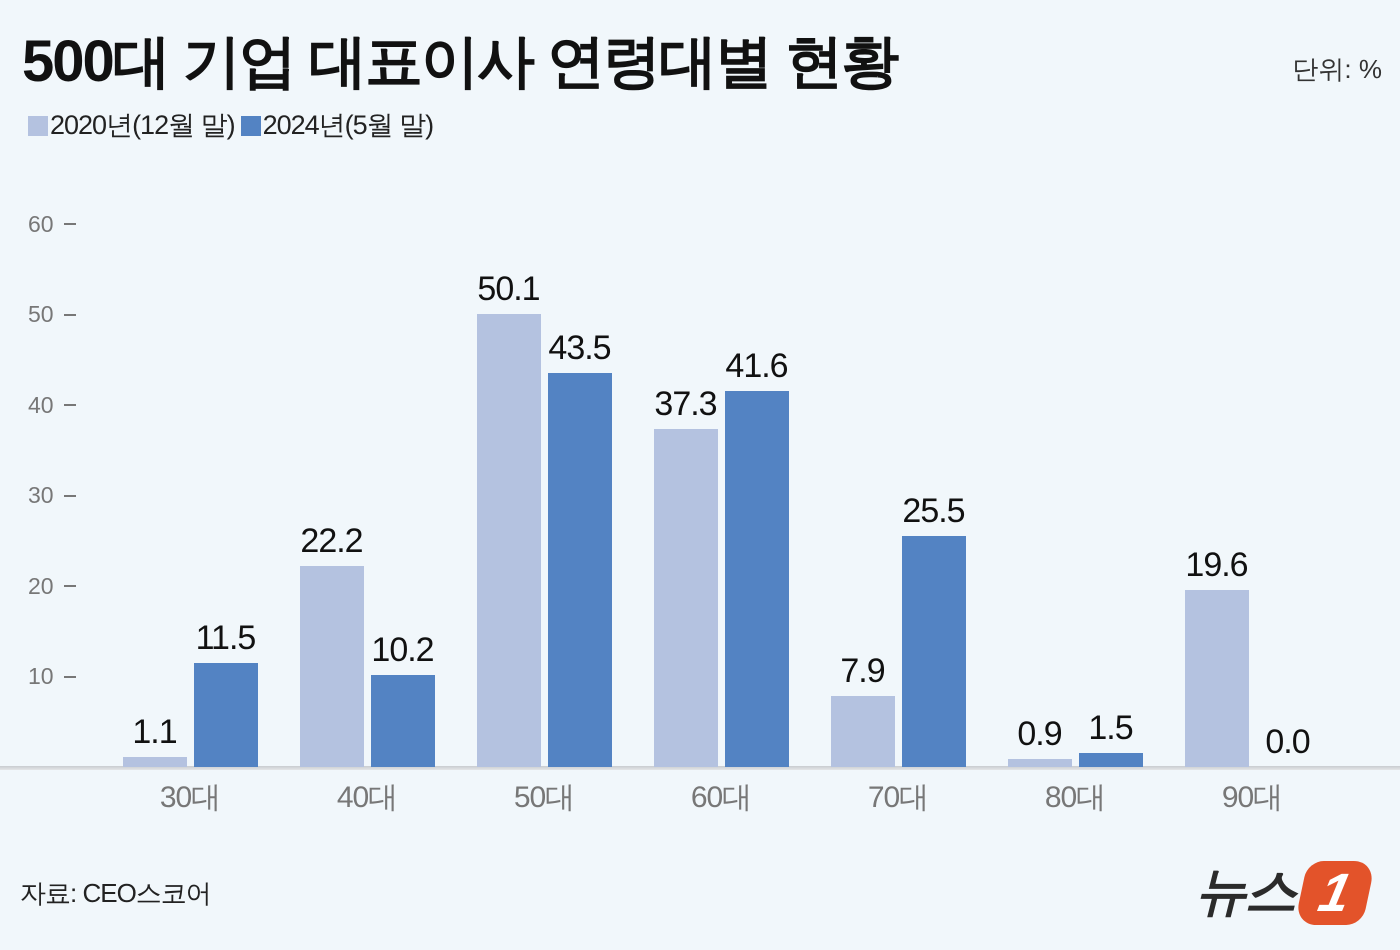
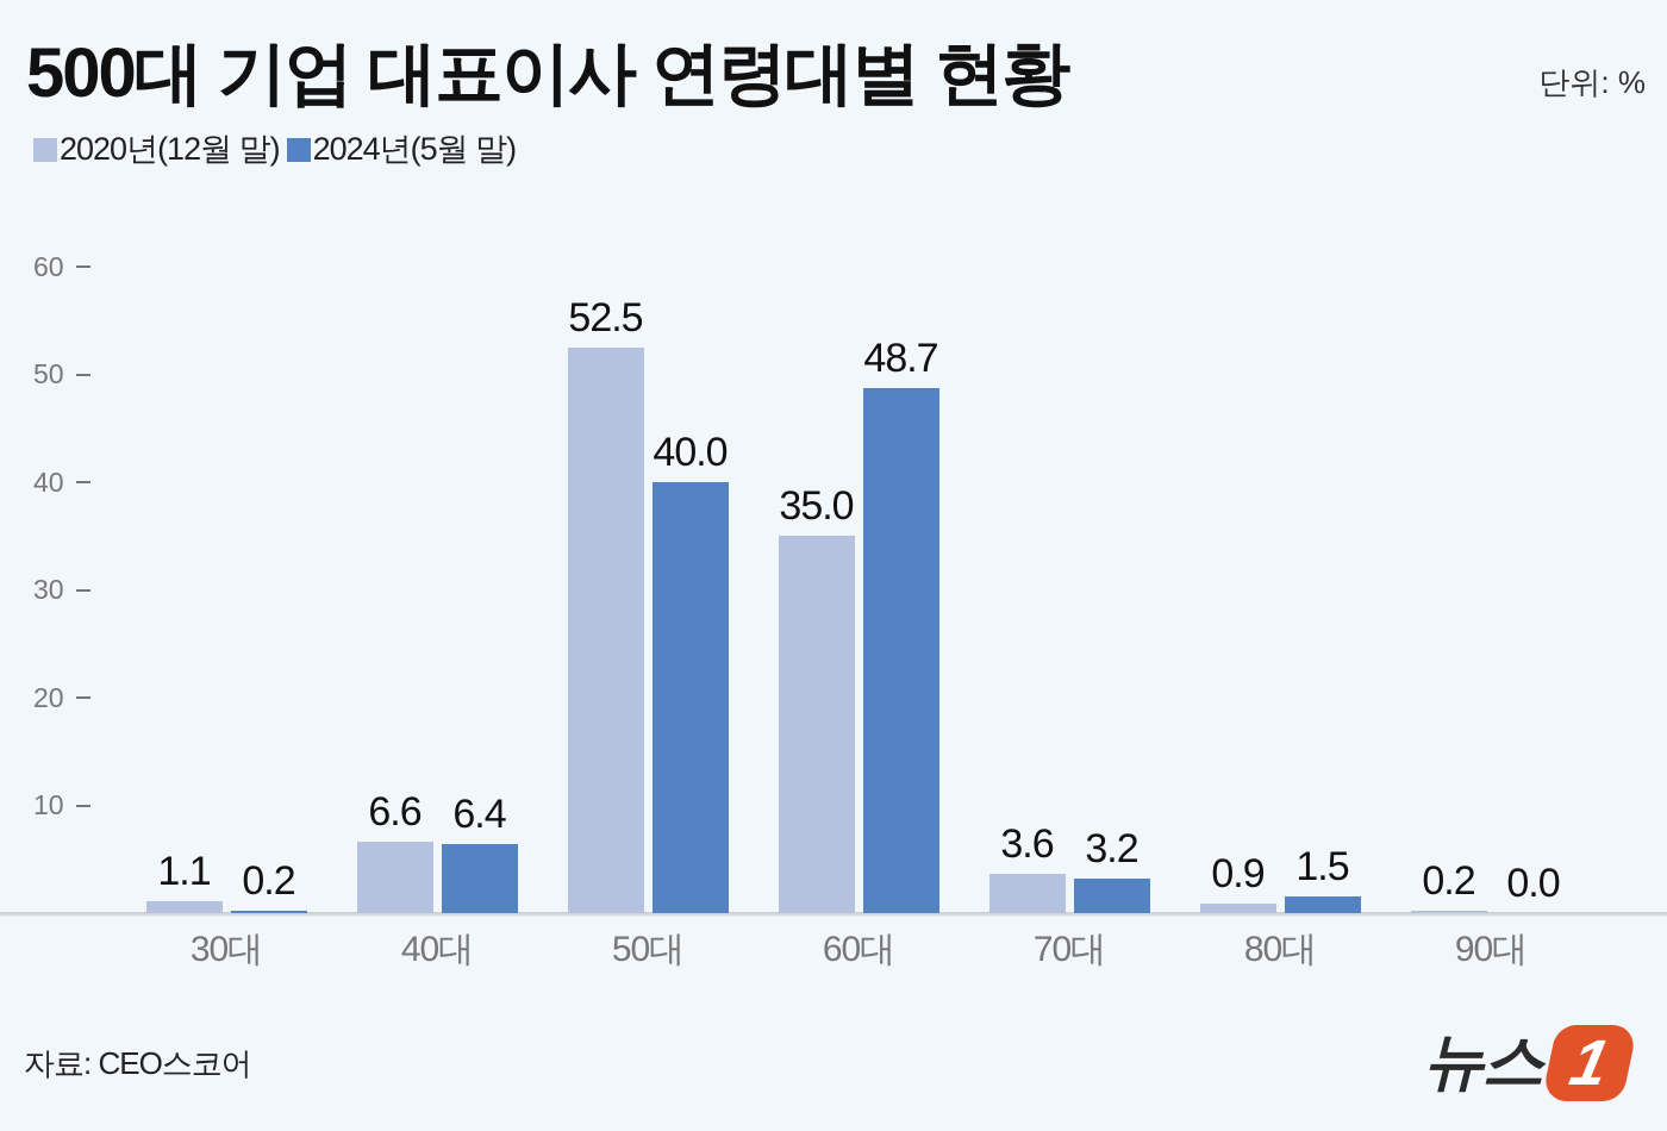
2024년(5월 말)/30대: 11.5 -> 0.2
2020년(12월 말)/40대: 22.2 -> 6.6
2024년(5월 말)/40대: 10.2 -> 6.4
2020년(12월 말)/50대: 50.1 -> 52.5
2024년(5월 말)/50대: 43.5 -> 40.0
2020년(12월 말)/60대: 37.3 -> 35.0
2024년(5월 말)/60대: 41.6 -> 48.7
2020년(12월 말)/70대: 7.9 -> 3.6
2024년(5월 말)/70대: 25.5 -> 3.2
2020년(12월 말)/90대: 19.6 -> 0.2
